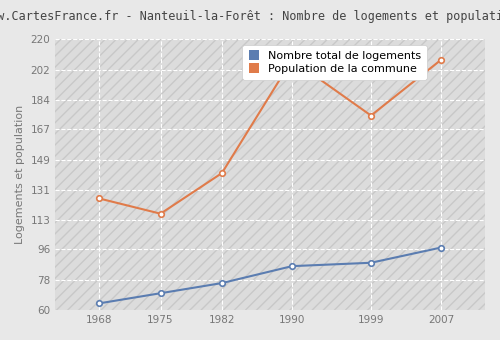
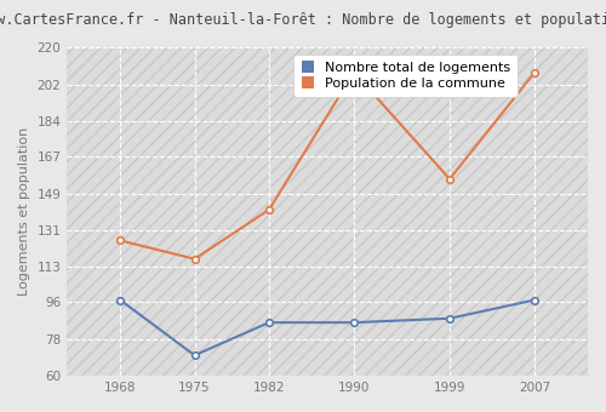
Nombre total de logements/1968: 64 -> 97
Nombre total de logements/1982: 76 -> 86
Population de la commune/1999: 175 -> 156
